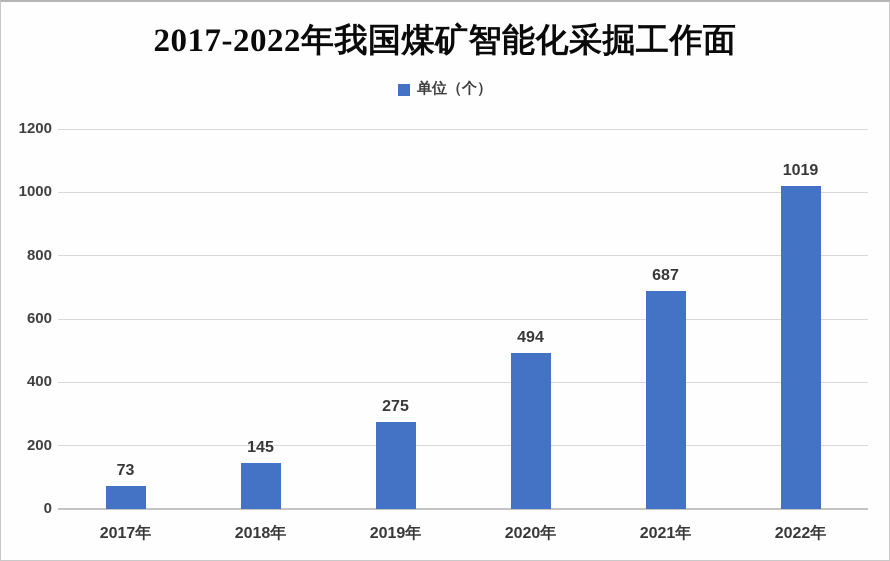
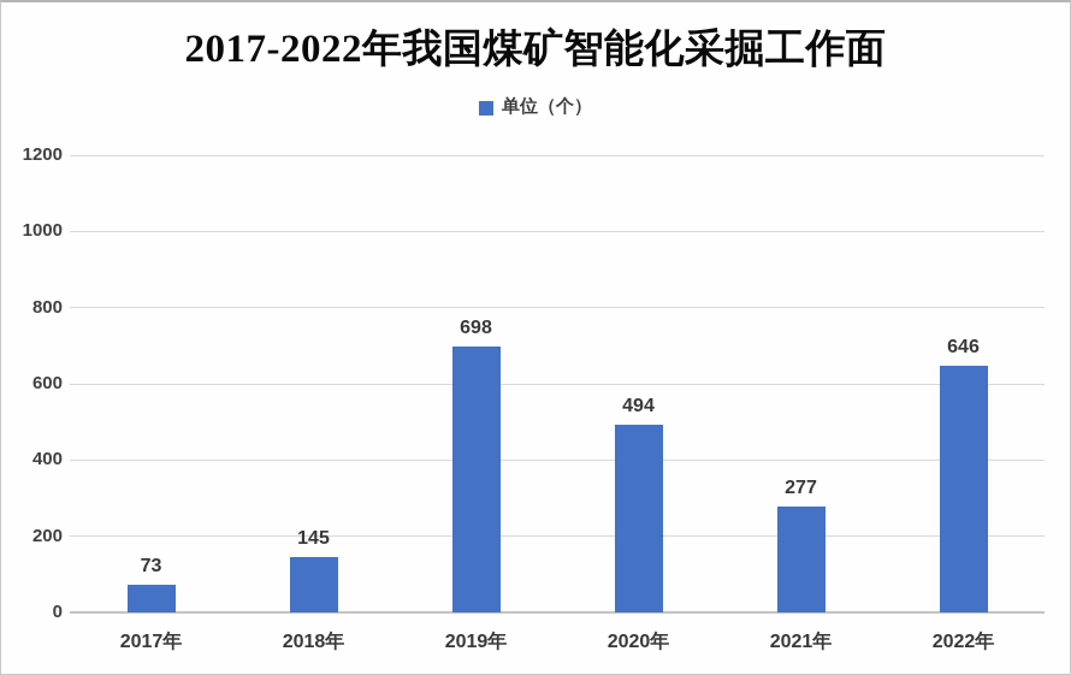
2019年: 275 -> 698
2021年: 687 -> 277
2022年: 1019 -> 646
